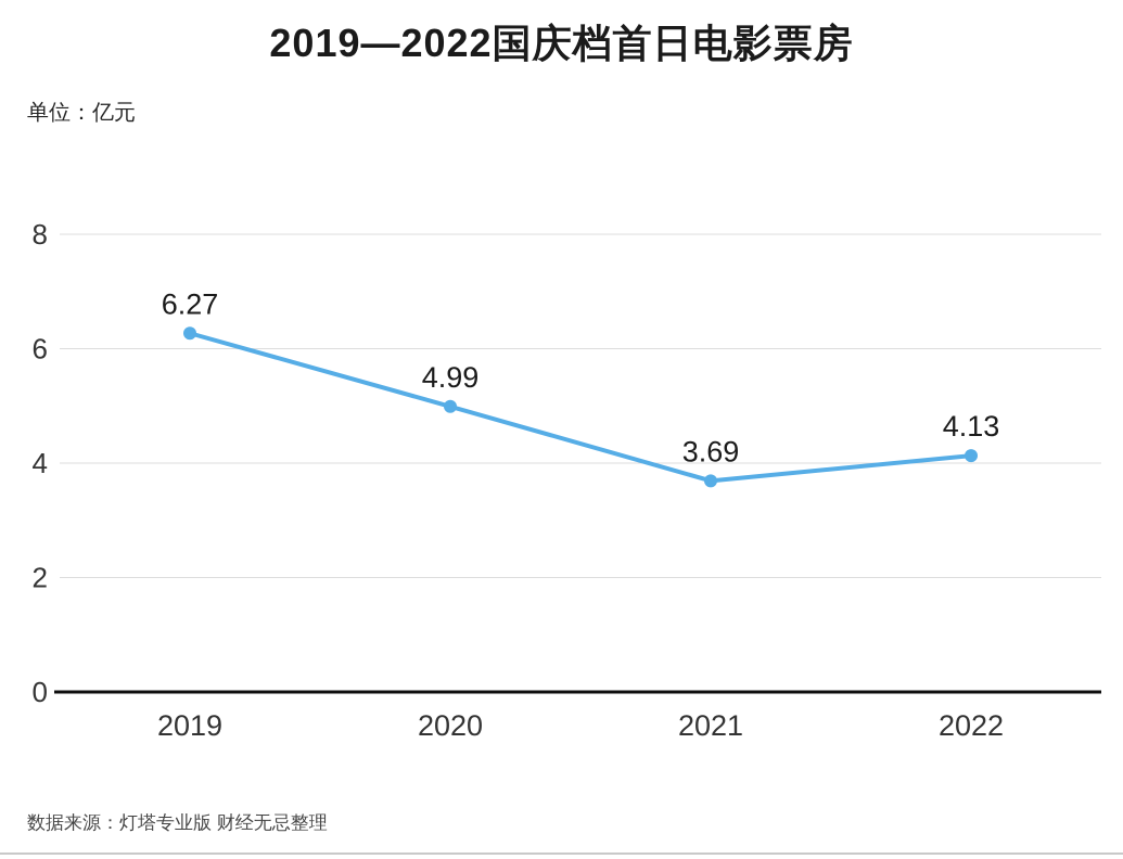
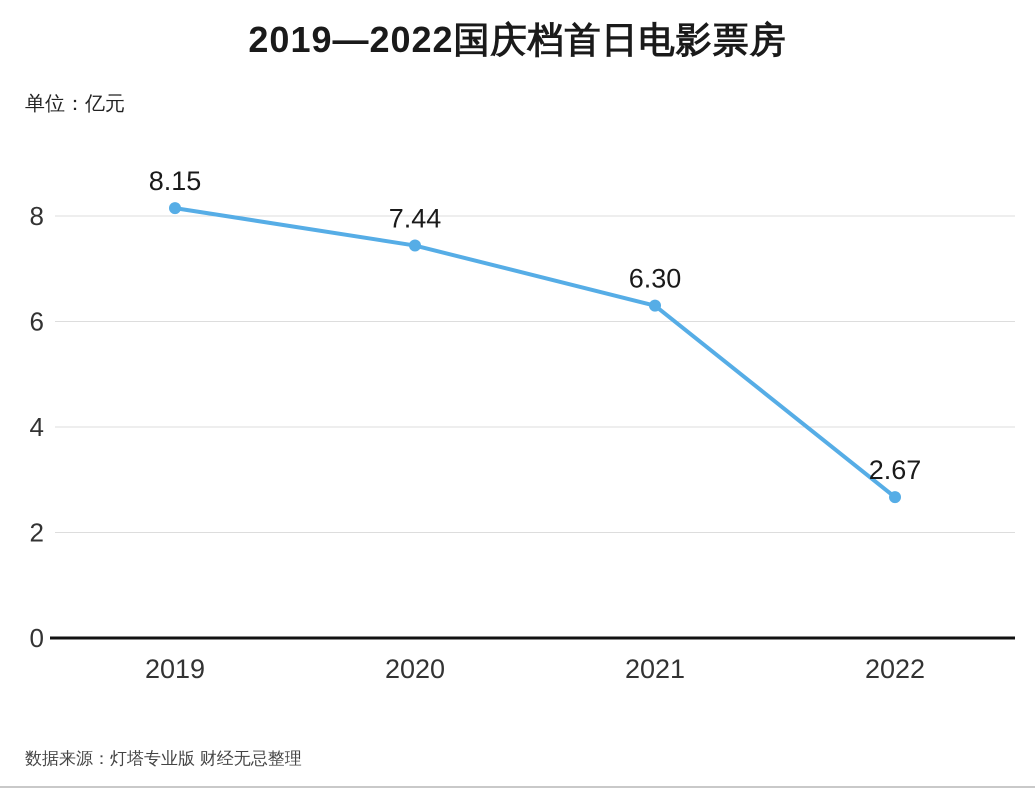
2019: 6.27 -> 8.15
2020: 4.99 -> 7.44
2021: 3.69 -> 6.30
2022: 4.13 -> 2.67
